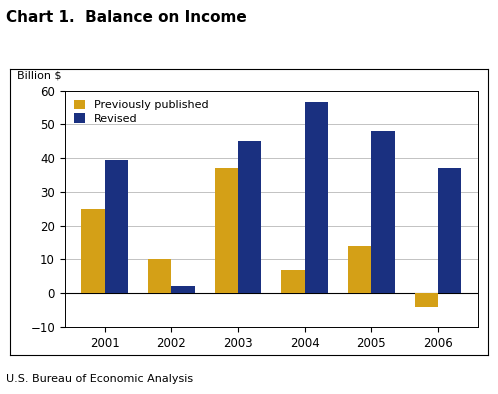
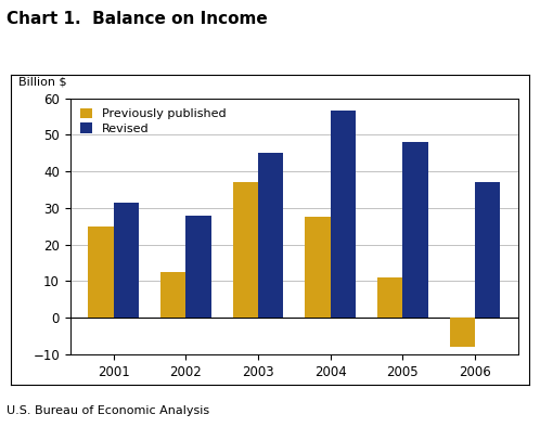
Revised/2001: 39.5 -> 31.5
Previously published/2002: 10.0 -> 12.5
Revised/2002: 2.0 -> 28.0
Previously published/2004: 7.0 -> 27.5
Previously published/2005: 14.0 -> 11.0
Previously published/2006: -4.0 -> -8.0
